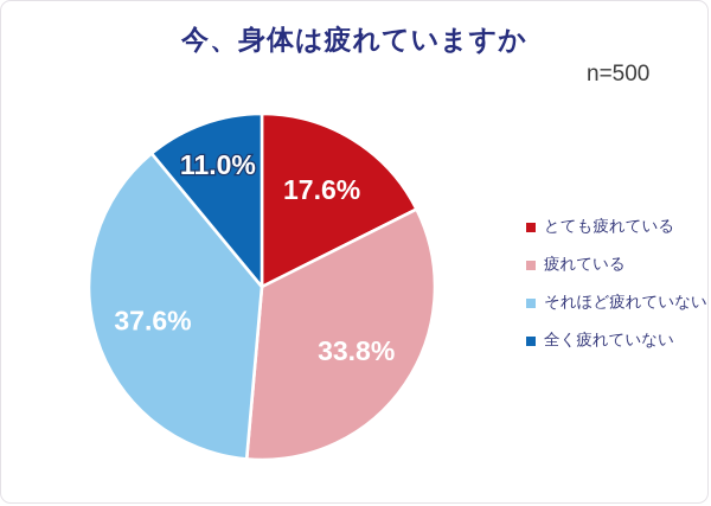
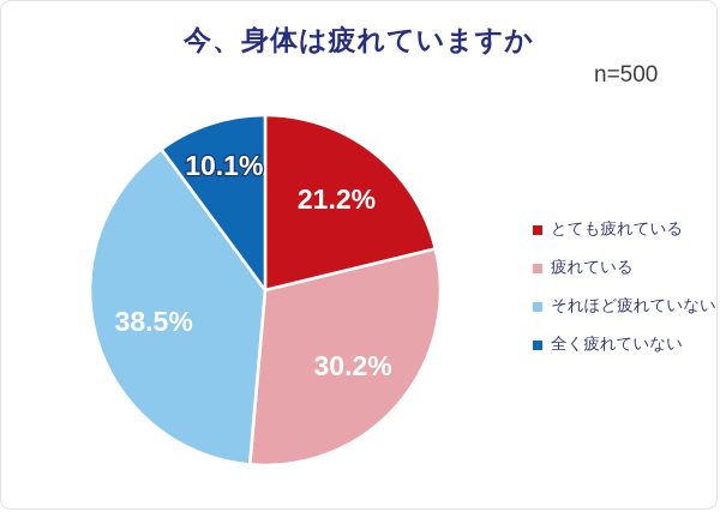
とても疲れている: 17.6% -> 21.2%
疲れている: 33.8% -> 30.2%
それほど疲れていない: 37.6% -> 38.5%
全く疲れていない: 11.0% -> 10.1%
